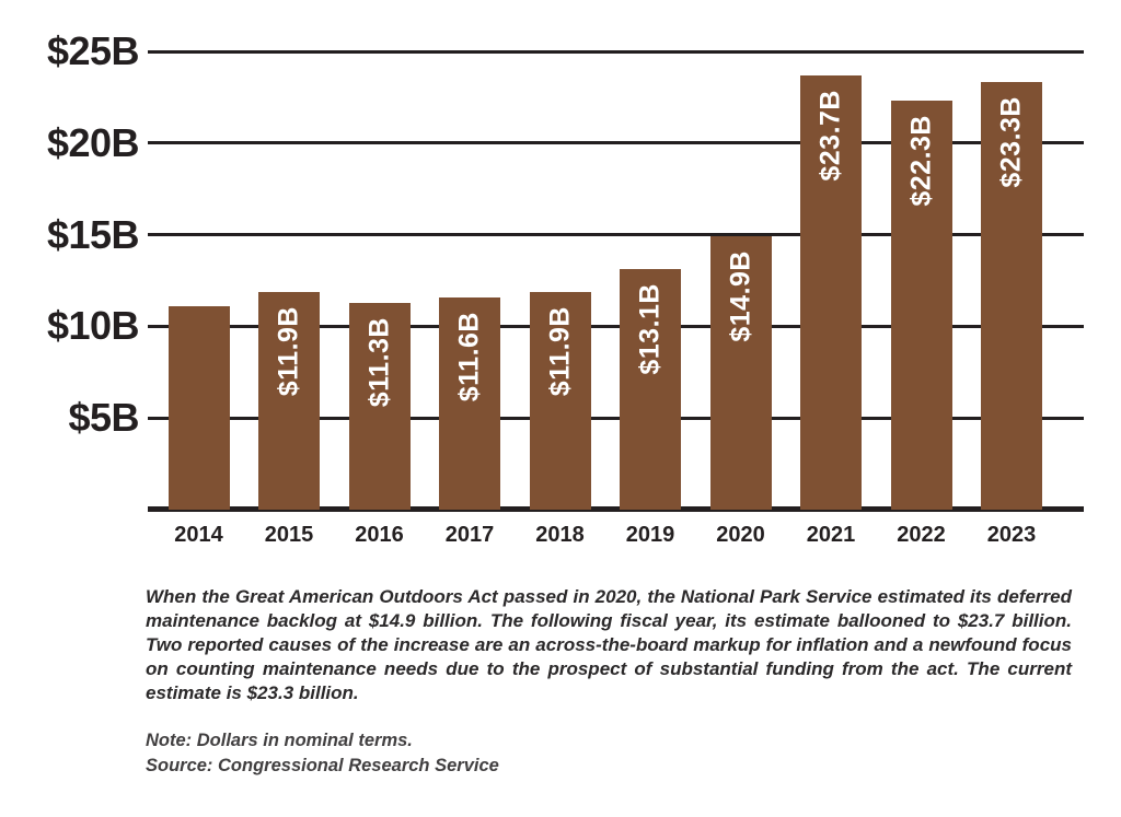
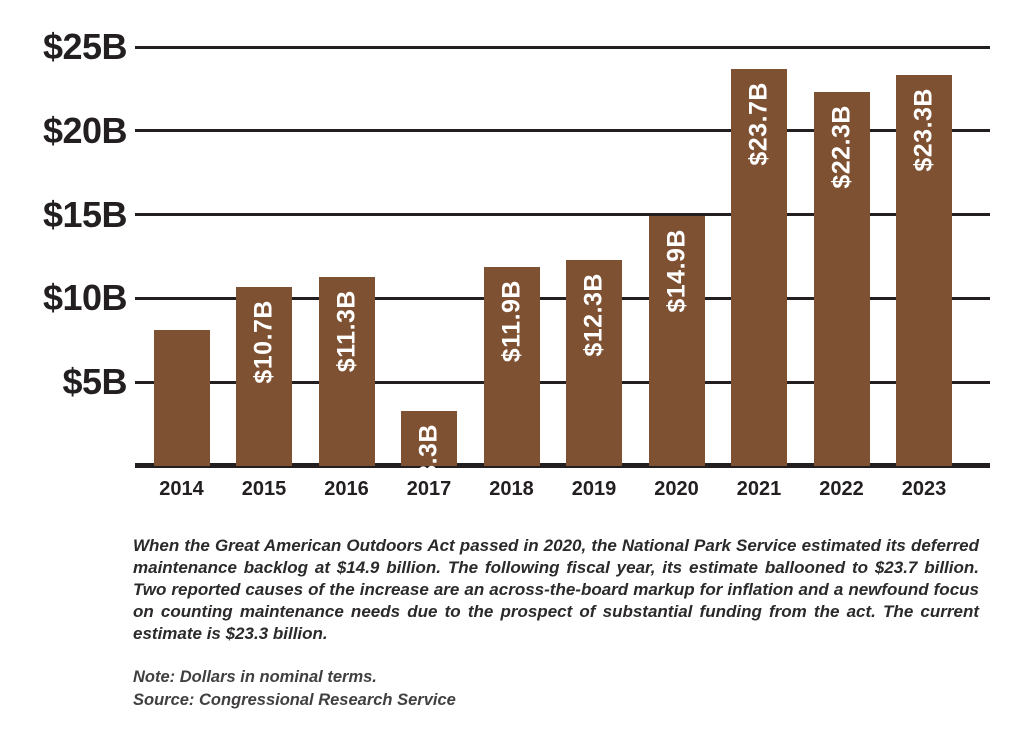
2014: $11.1B -> $8.1B
2015: $11.9B -> $10.7B
2017: $11.6B -> $3.3B
2019: $13.1B -> $12.3B
